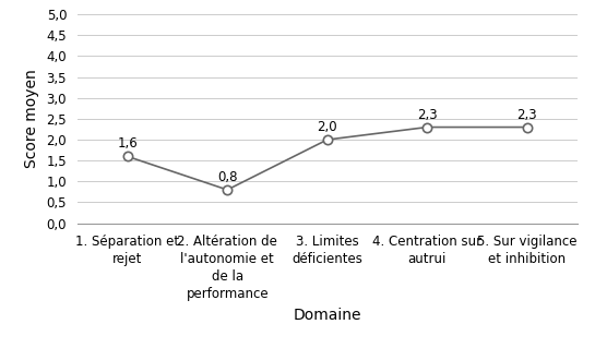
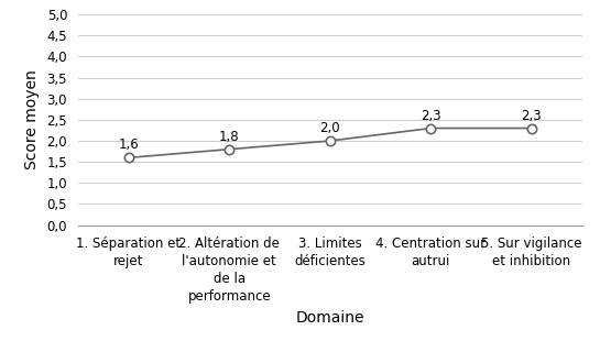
2. Altération de l'autonomie et de la performance: 0,8 -> 1,8
